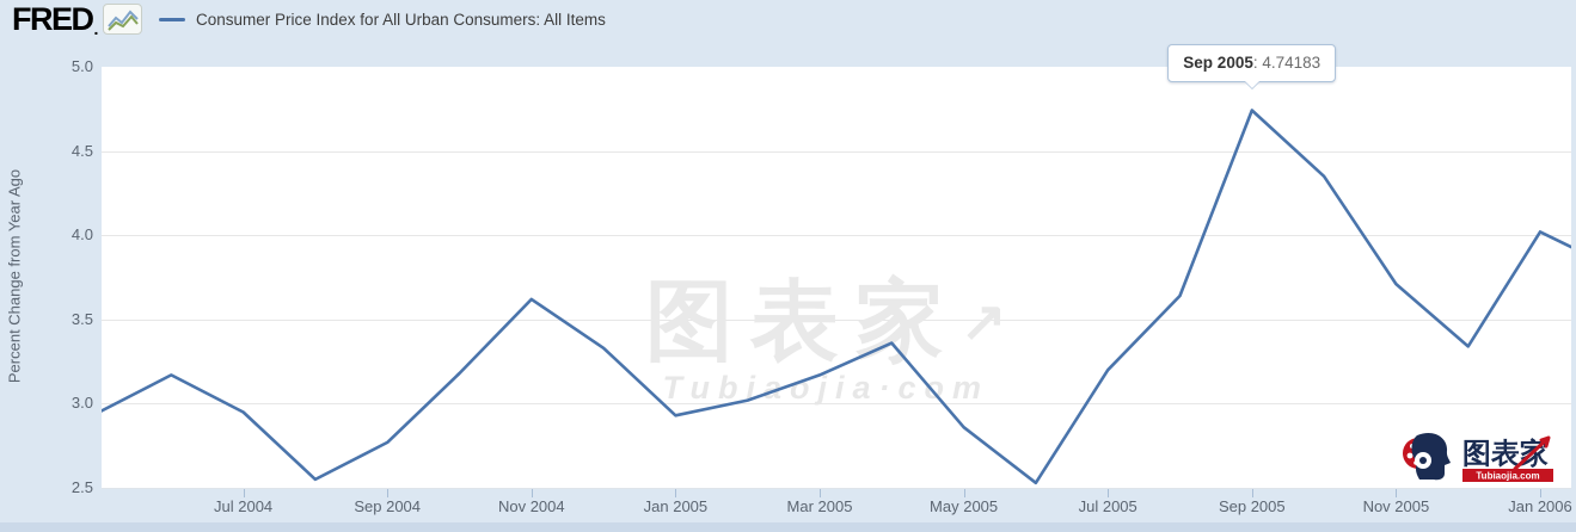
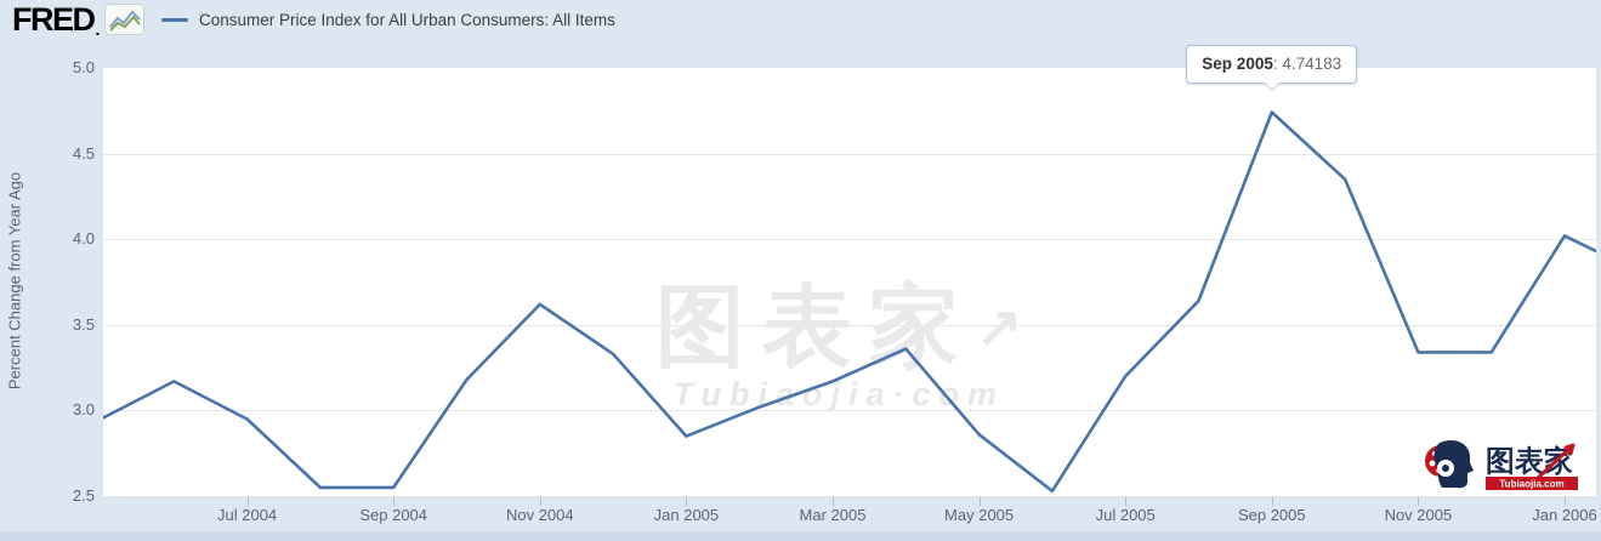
Sep 2004: 2.77 -> 2.55
Jan 2005: 2.93 -> 2.85
Nov 2005: 3.71 -> 3.34
